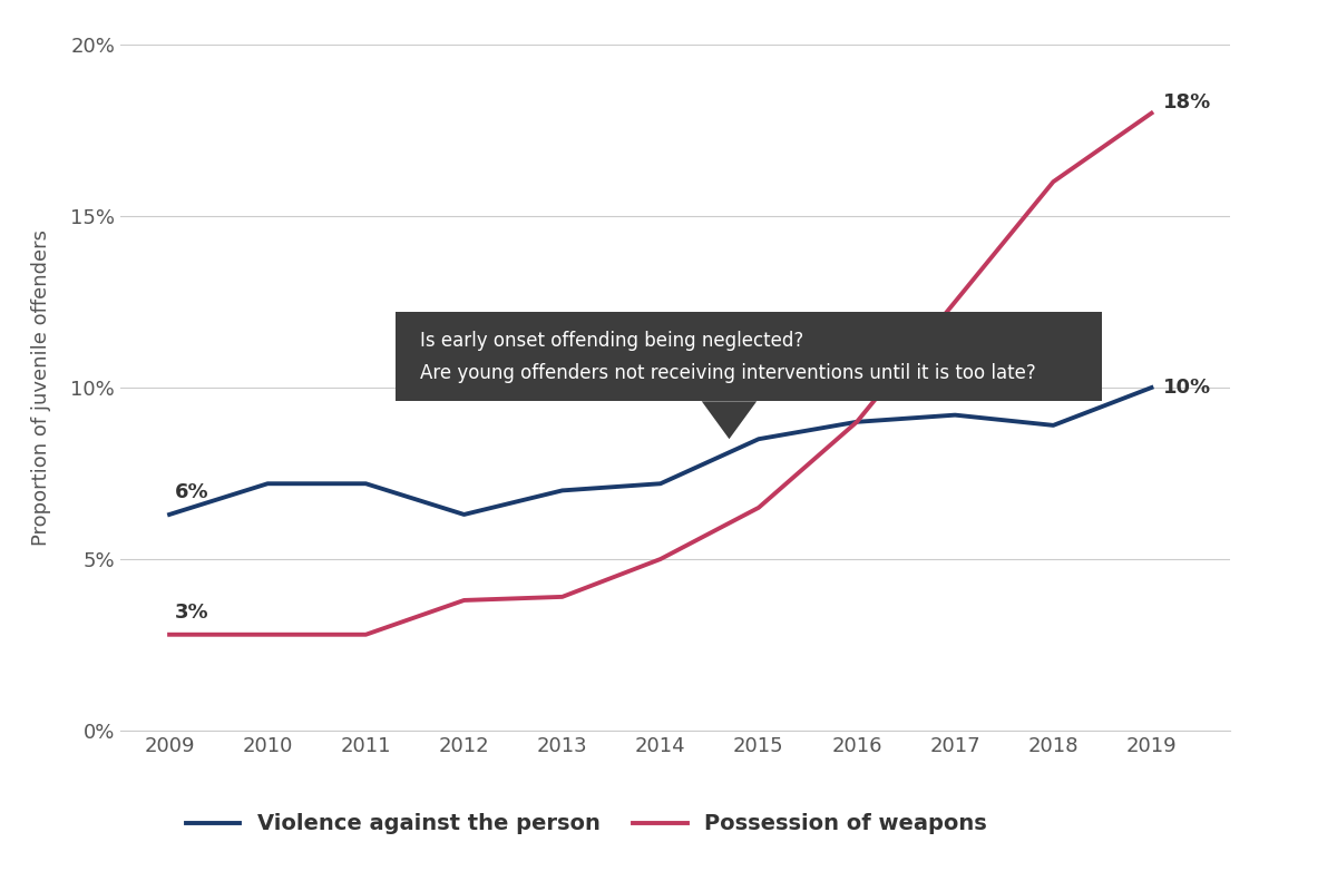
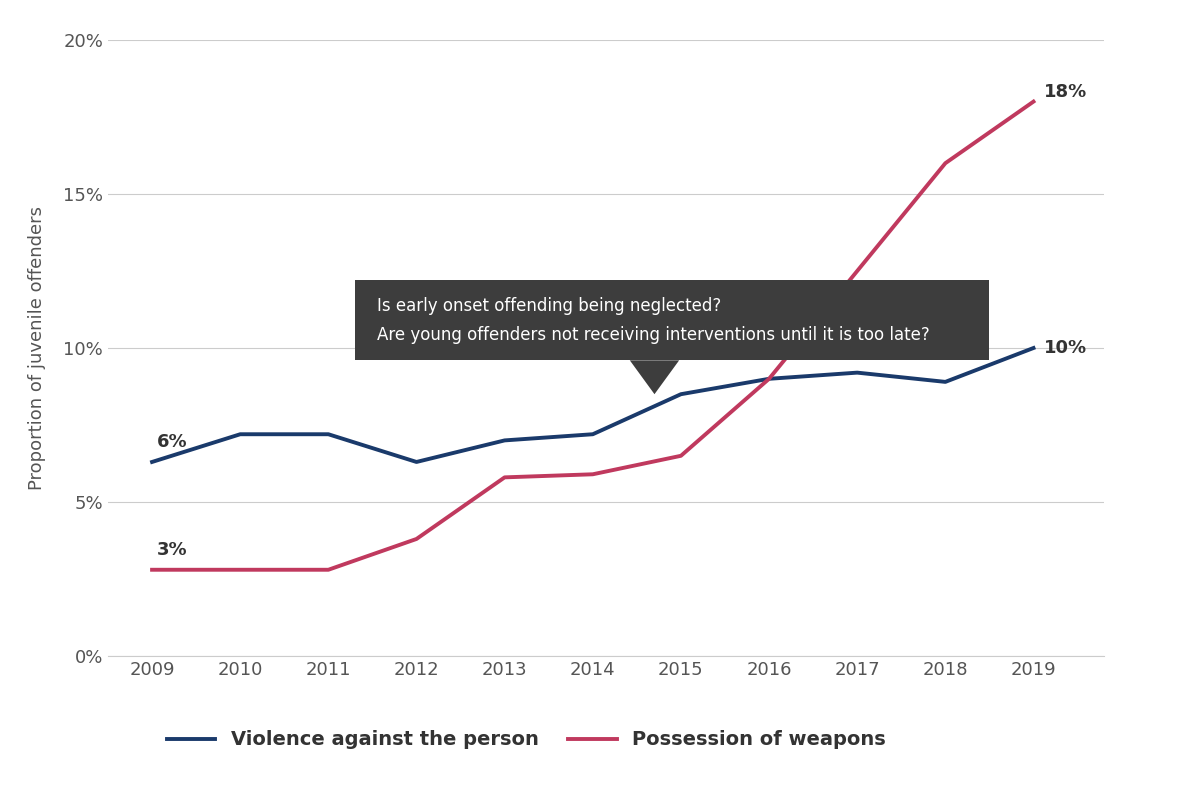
Possession of weapons/2013: 3.9% -> 5.8%
Possession of weapons/2014: 5.0% -> 5.9%
